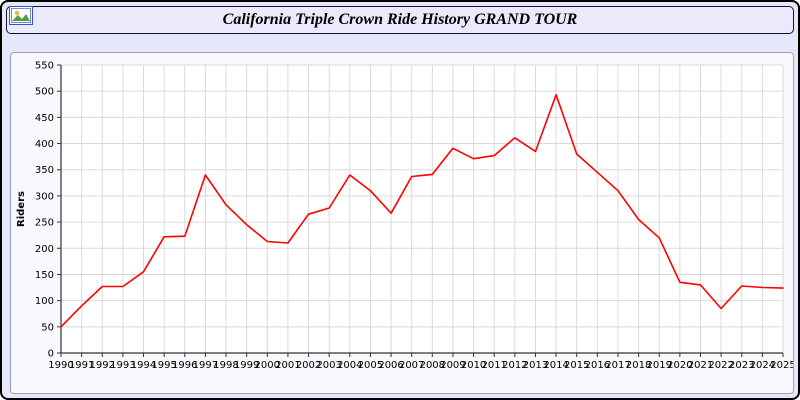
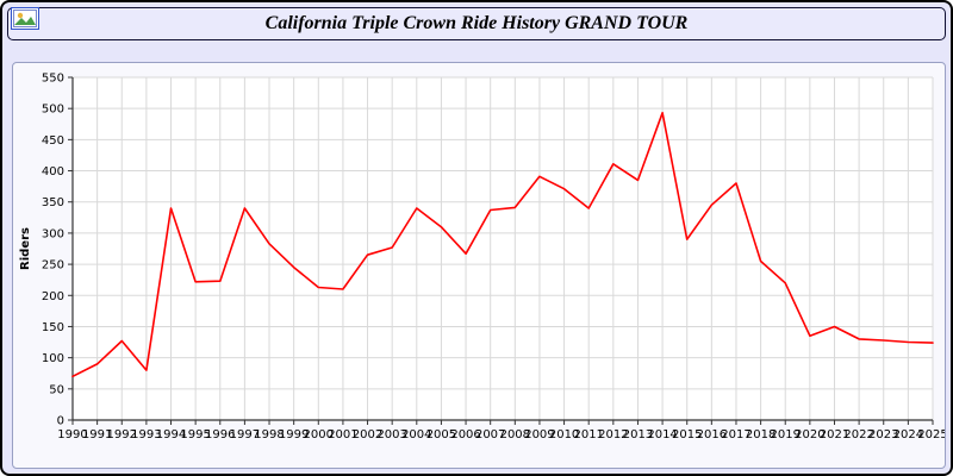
1990: 50 -> 70
1993: 130 -> 80
1994: 160 -> 340
2011: 380 -> 340
2015: 380 -> 290
2017: 310 -> 380
2021: 130 -> 150
2022: 80 -> 130
